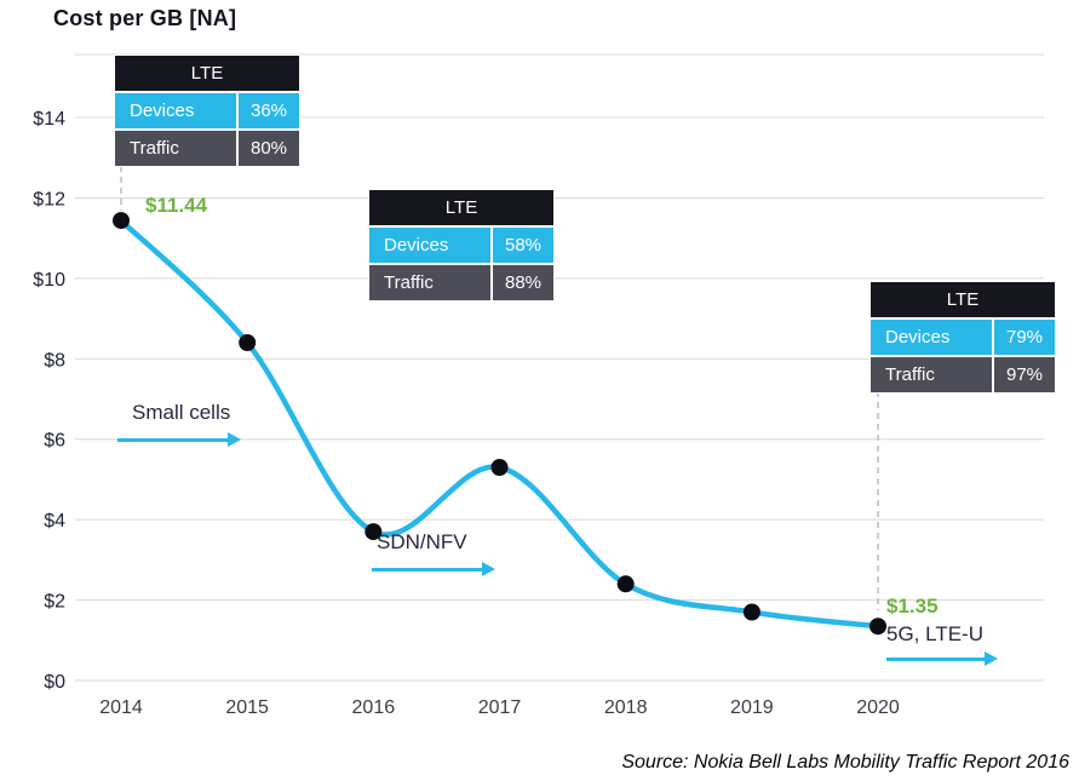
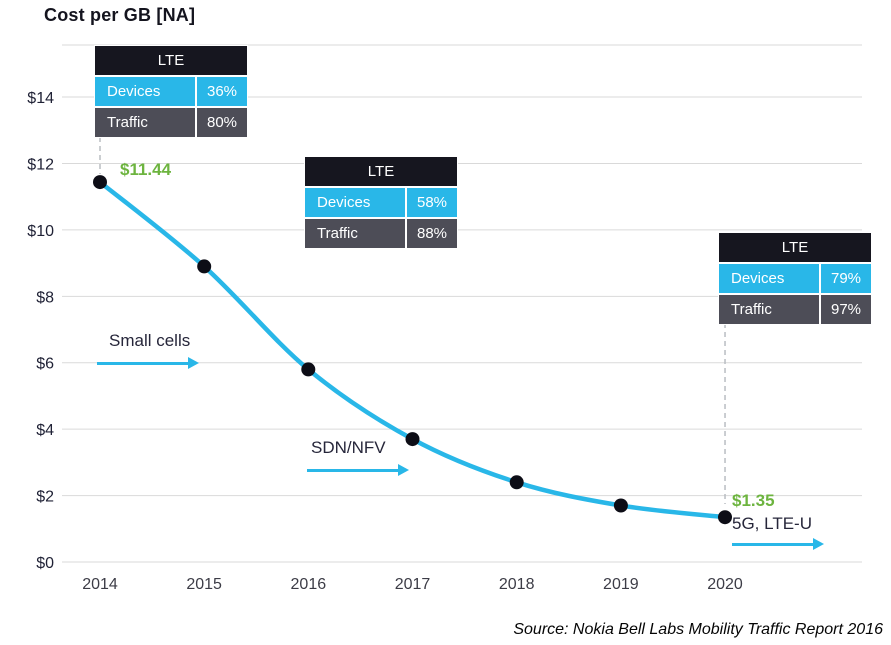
2015: $8.4 -> $8.9
2016: $3.7 -> $5.8
2017: $5.3 -> $3.7
